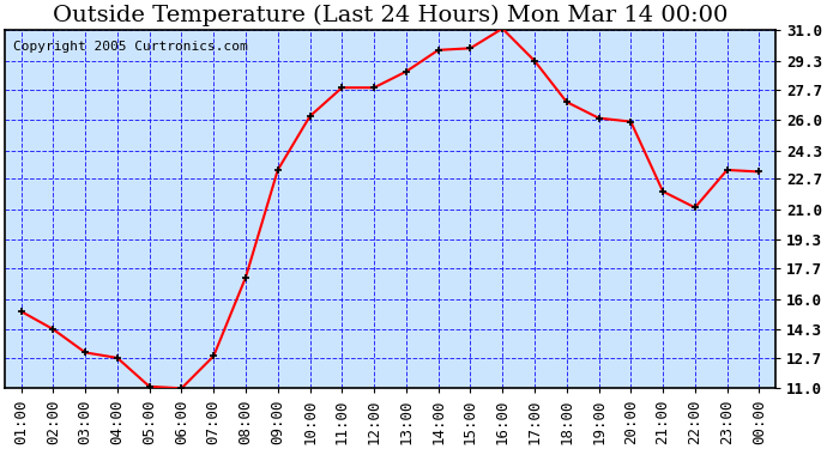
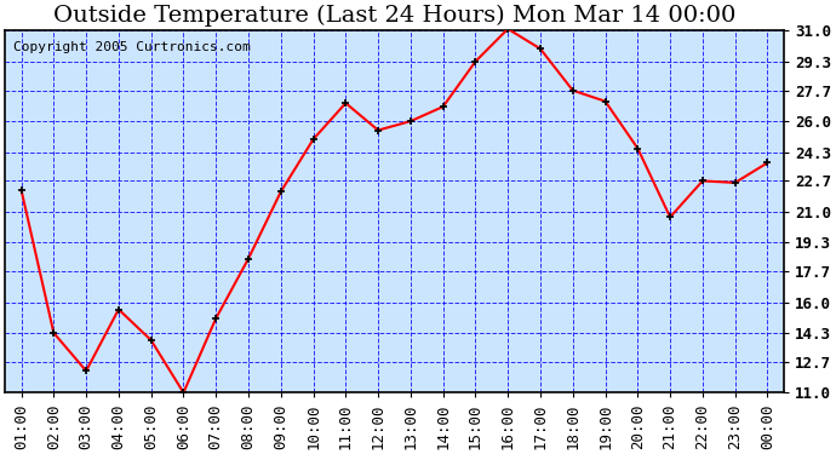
01:00: 15.3 -> 22.2
03:00: 13.0 -> 12.2
04:00: 12.7 -> 15.6
05:00: 11.1 -> 13.9
07:00: 12.8 -> 15.1
08:00: 17.2 -> 18.4
09:00: 23.2 -> 22.1
10:00: 26.2 -> 25.0
11:00: 27.8 -> 27.0
12:00: 27.8 -> 25.5
13:00: 28.7 -> 26.0
14:00: 29.9 -> 26.8
15:00: 30.0 -> 29.3
17:00: 29.3 -> 30.0
18:00: 27.0 -> 27.7
19:00: 26.1 -> 27.1
20:00: 25.9 -> 24.5
21:00: 22.0 -> 20.7
22:00: 21.1 -> 22.7
23:00: 23.2 -> 22.6
00:00: 23.1 -> 23.7
